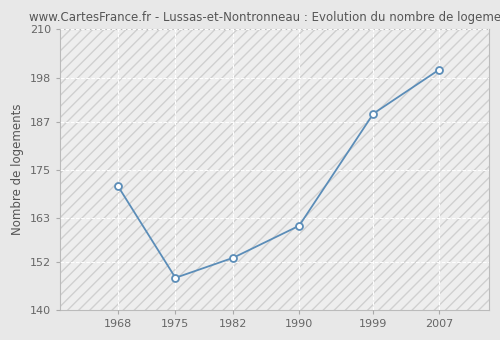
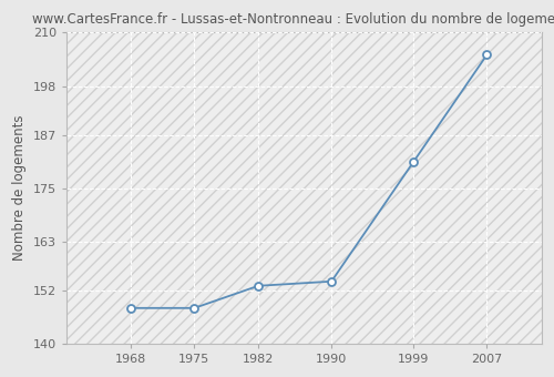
1968: 171 -> 148
1990: 161 -> 154
1999: 189 -> 181
2007: 200 -> 205
